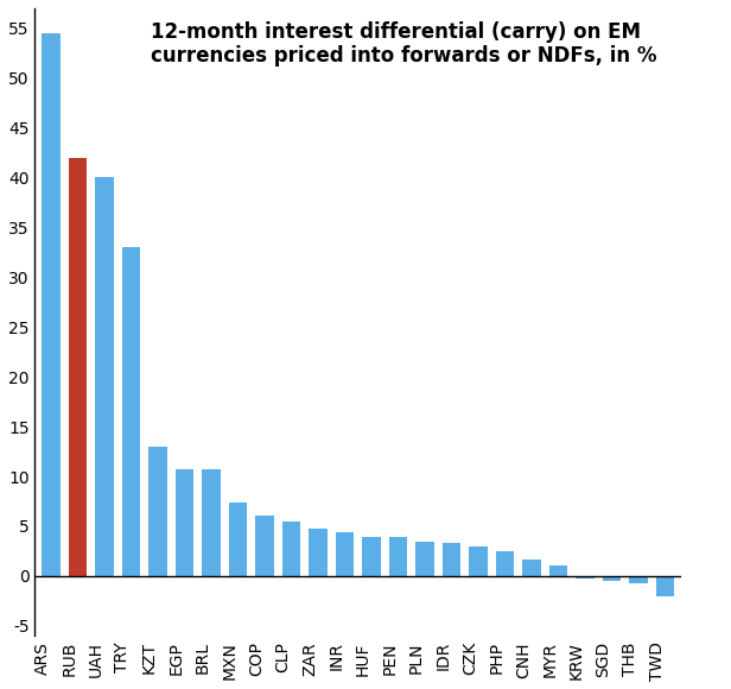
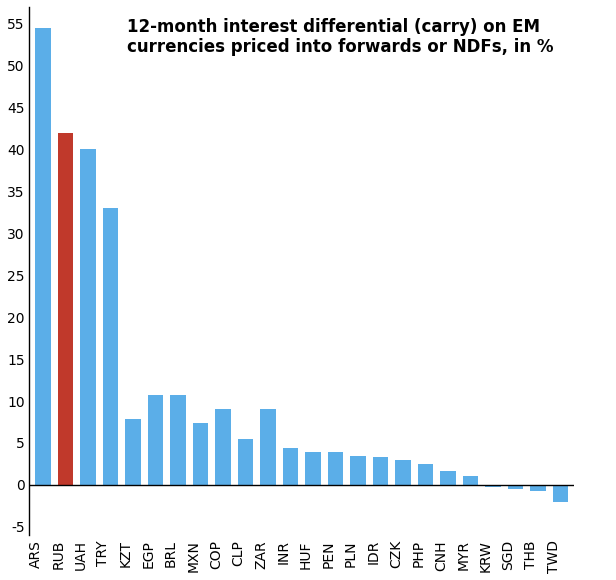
KZT: 13.0 -> 7.8
COP: 6.1 -> 9.0
ZAR: 4.8 -> 9.0
